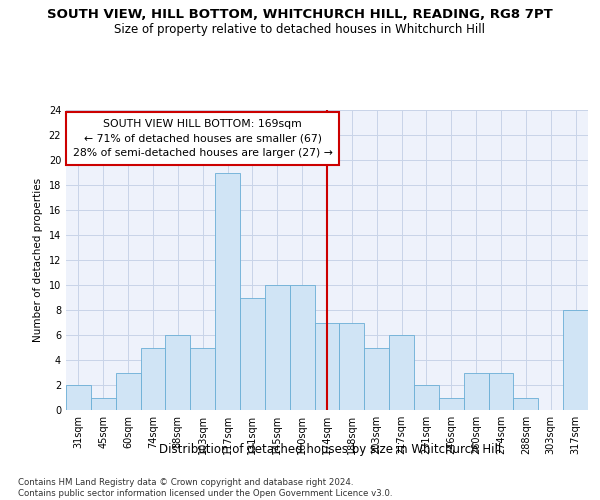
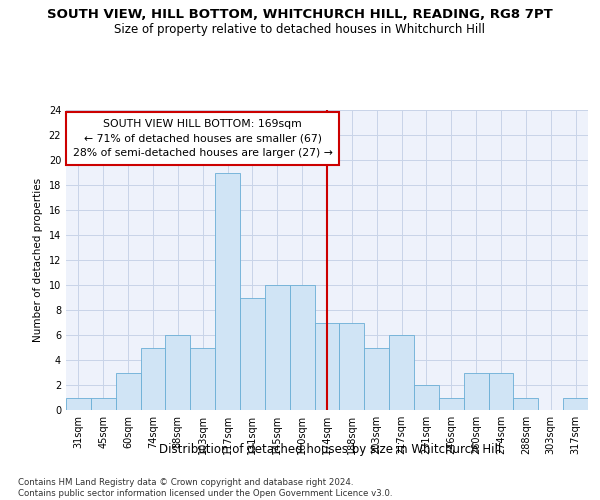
31sqm: 2 -> 1
317sqm: 8 -> 1
